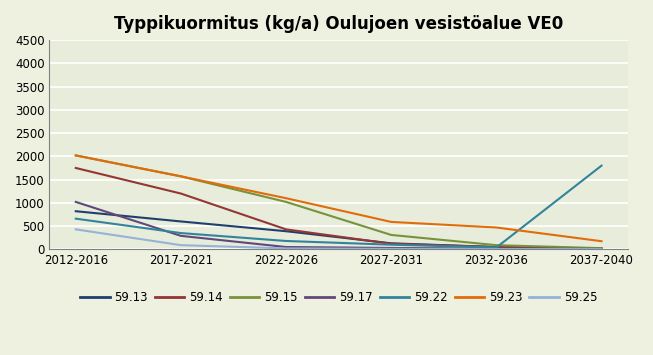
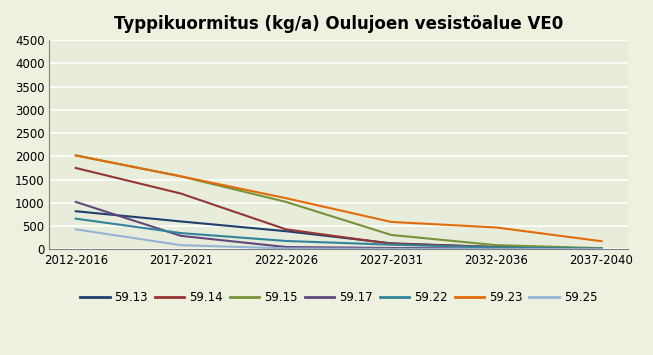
59.22/2037-2040: 1800 -> 20
